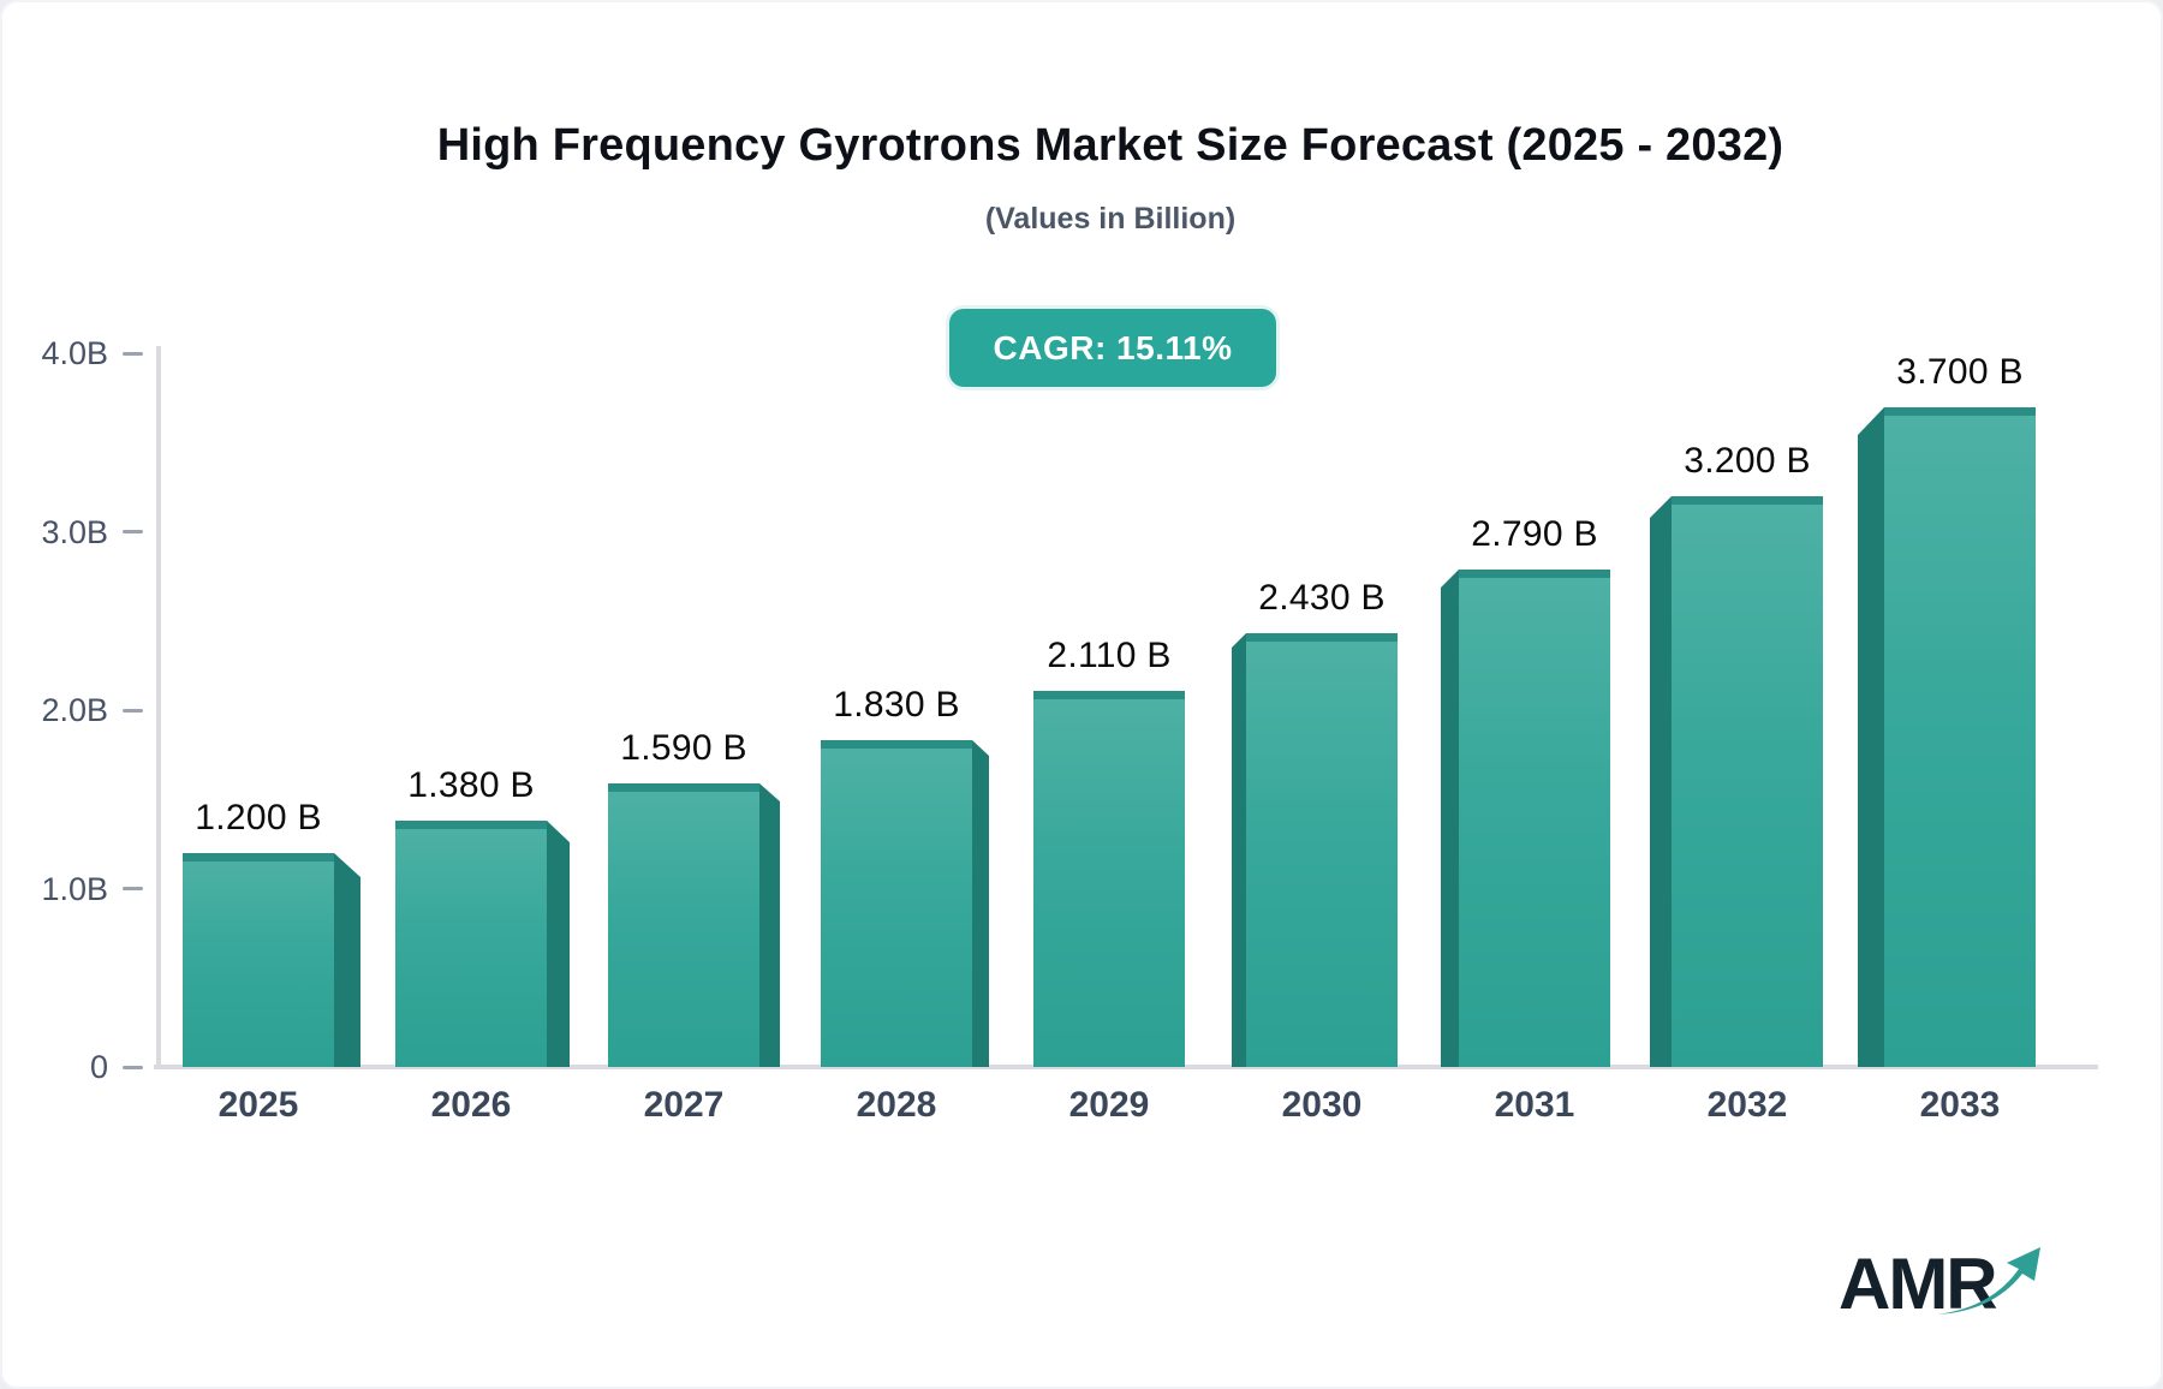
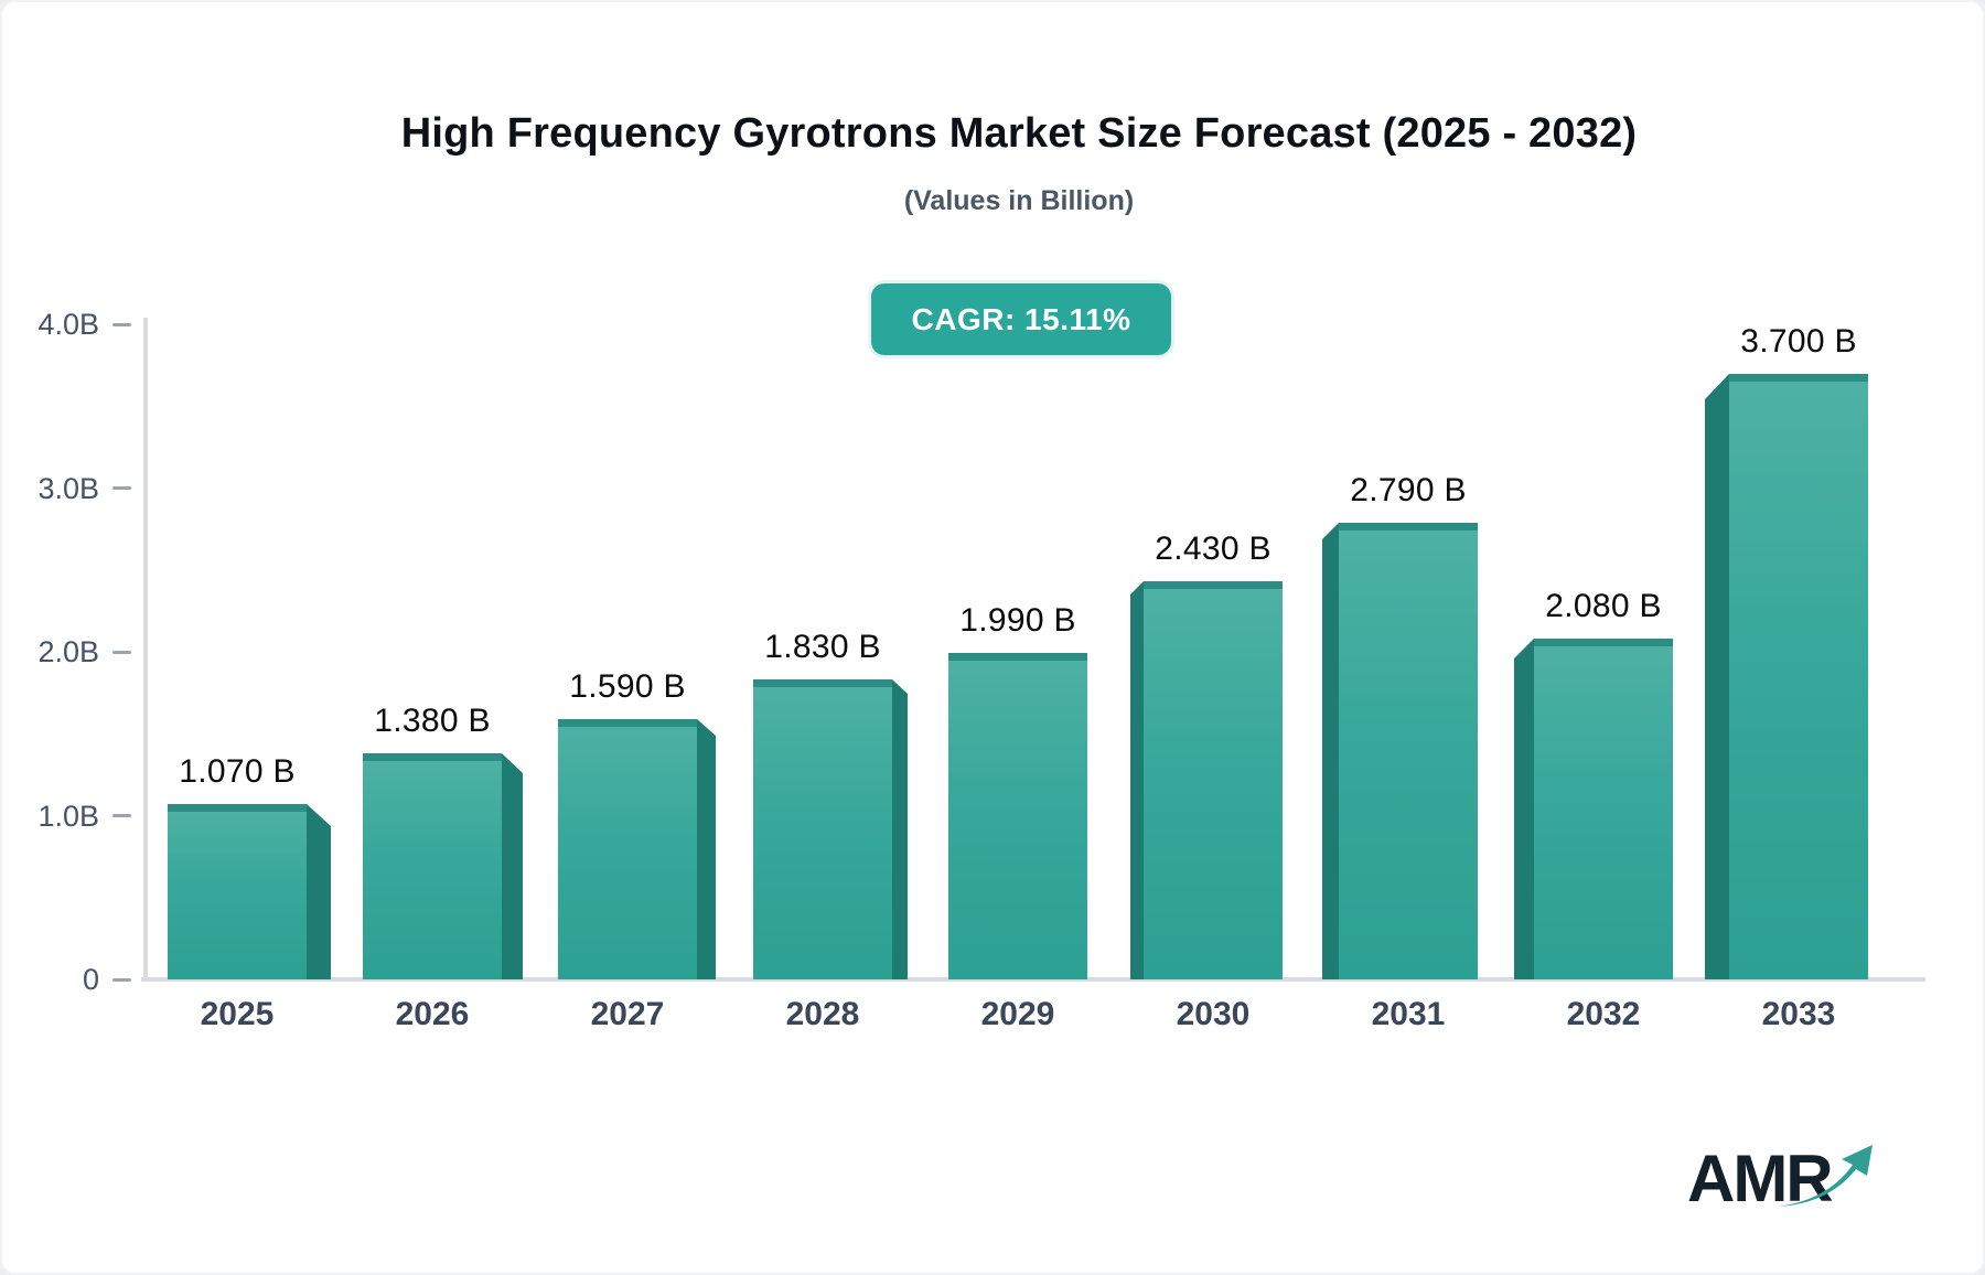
2025: 1.200 -> 1.070
2029: 2.110 -> 1.990
2032: 3.200 -> 2.080
